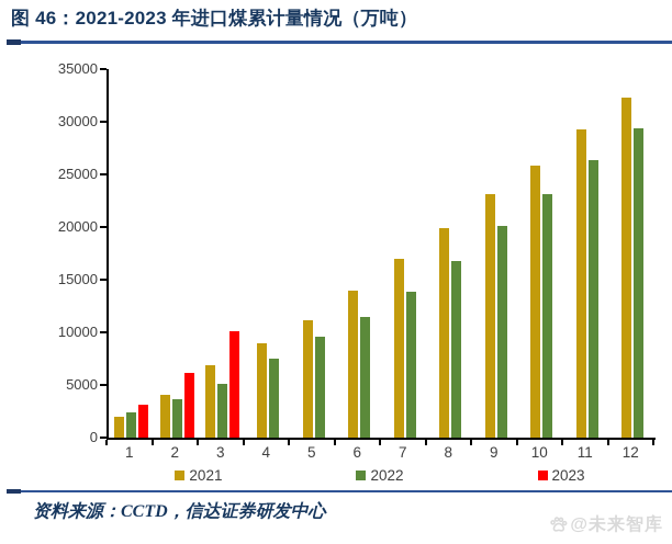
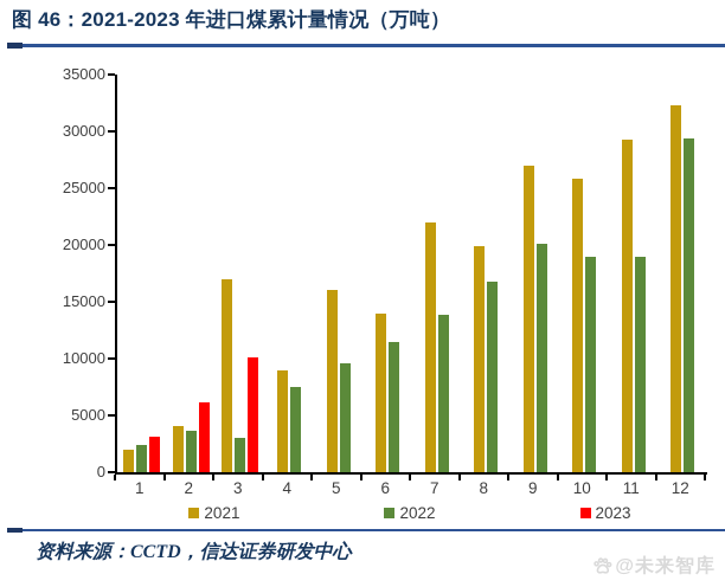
2021/3: 7000 -> 17000
2022/3: 5000 -> 3000
2021/5: 11000 -> 16000
2021/7: 17000 -> 22000
2021/9: 23000 -> 27000
2022/10: 23000 -> 19000
2022/11: 26000 -> 19000
